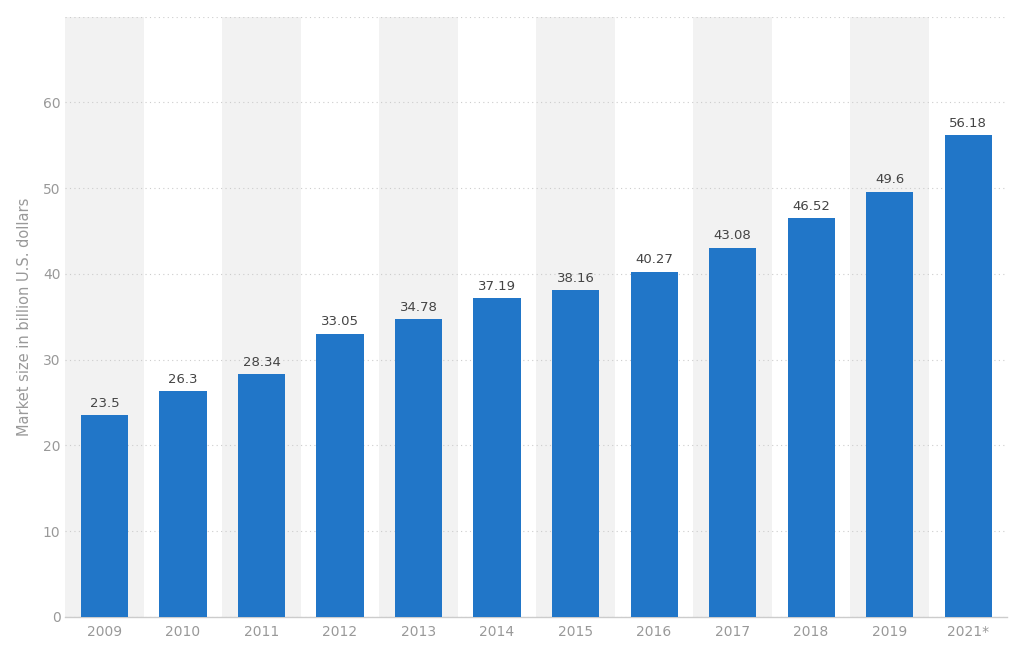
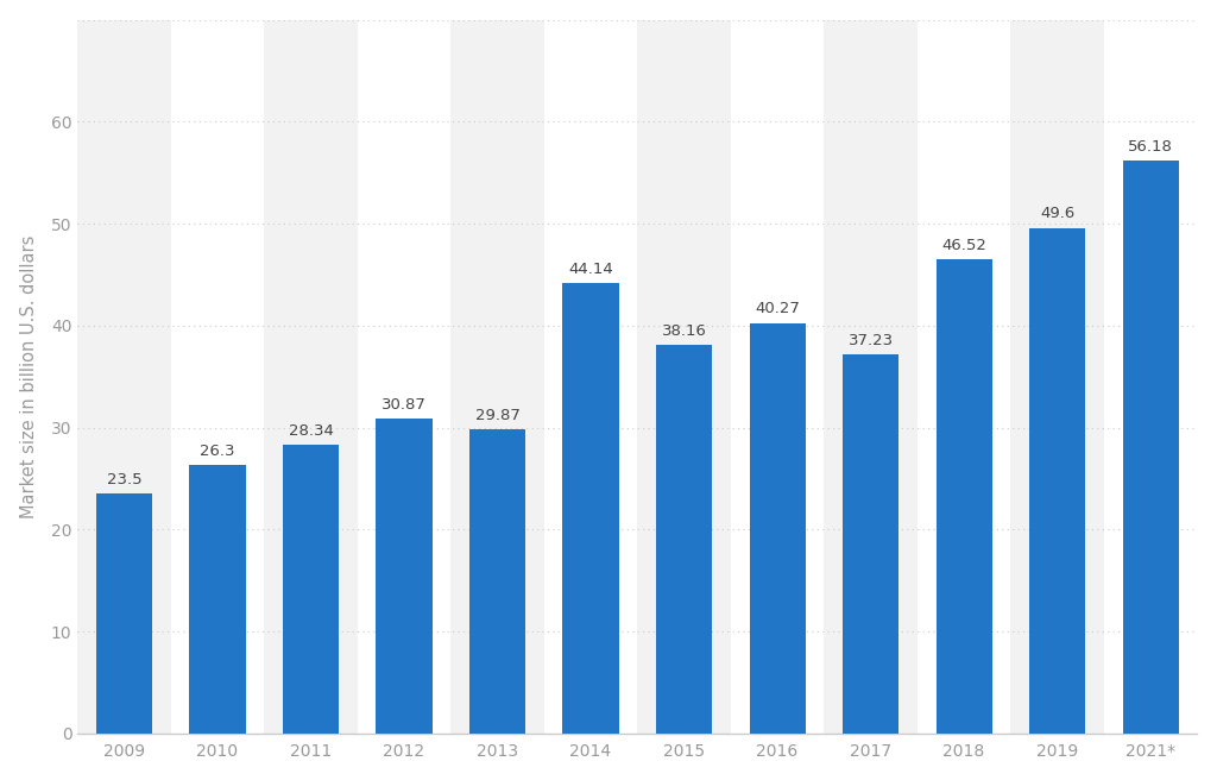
2012: 33.05 -> 30.87
2013: 34.78 -> 29.87
2014: 37.19 -> 44.14
2017: 43.08 -> 37.23
